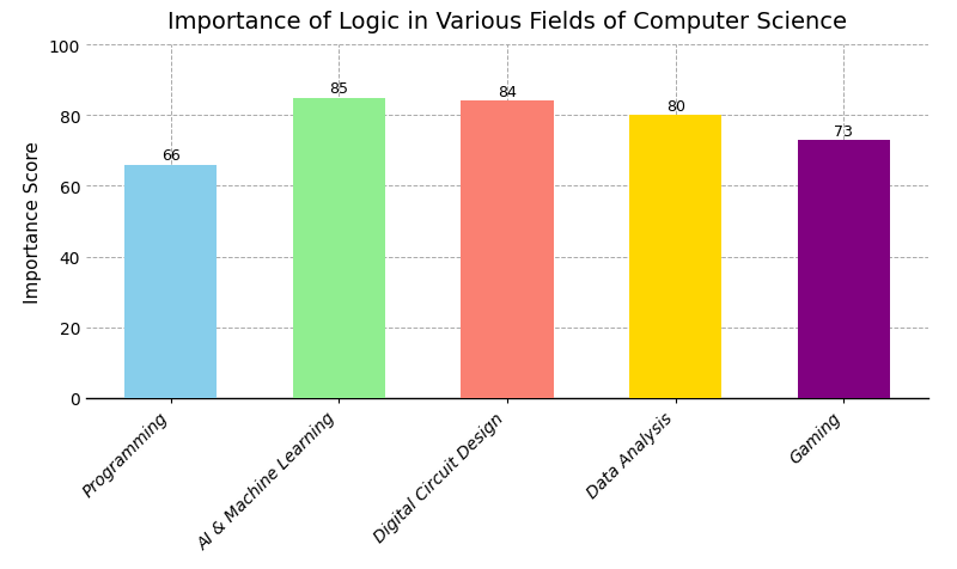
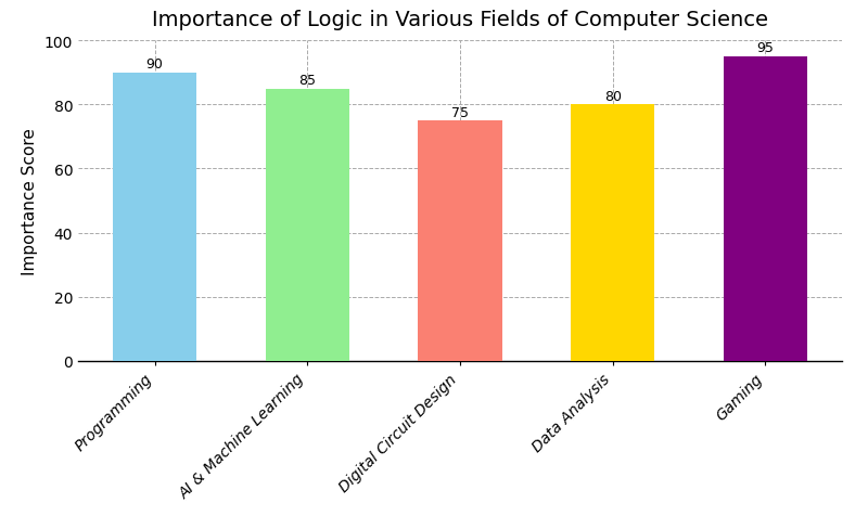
Programming: 66 -> 90
Digital Circuit Design: 84 -> 75
Gaming: 73 -> 95
